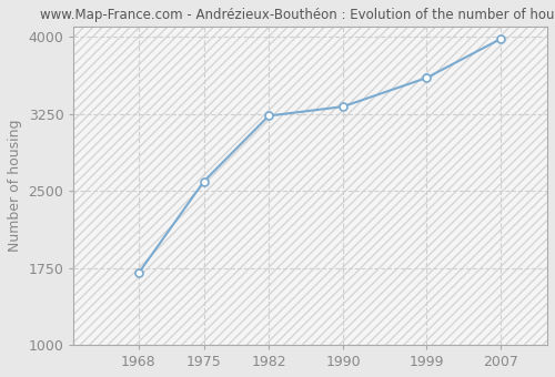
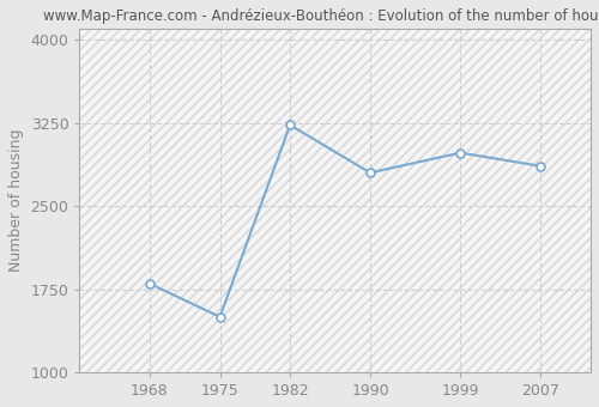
1968: 1700 -> 1800
1975: 2590 -> 1500
1990: 3320 -> 2800
1999: 3600 -> 2980
2007: 3980 -> 2860
